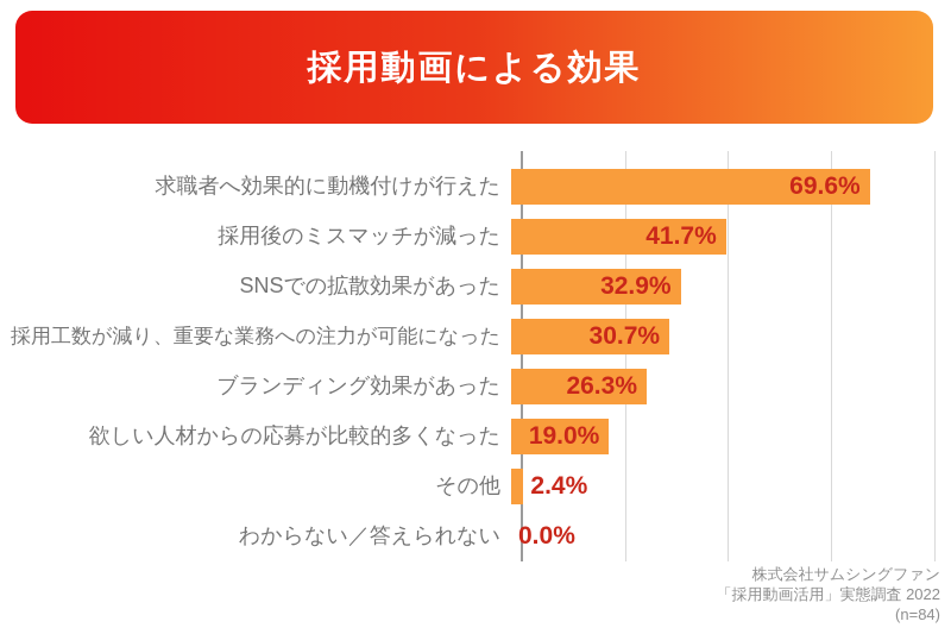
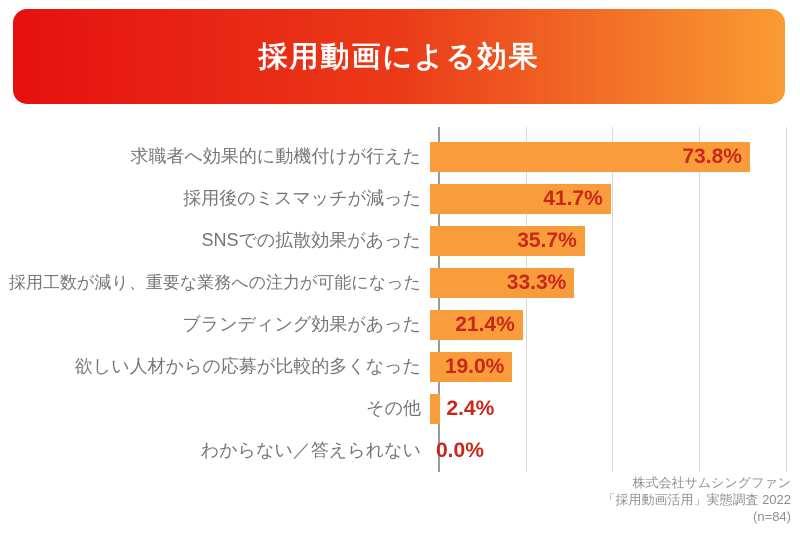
求職者へ効果的に動機付けが行えた: 69.6% -> 73.8%
SNSでの拡散効果があった: 32.9% -> 35.7%
採用工数が減り、重要な業務への注力が可能になった: 30.7% -> 33.3%
ブランディング効果があった: 26.3% -> 21.4%
